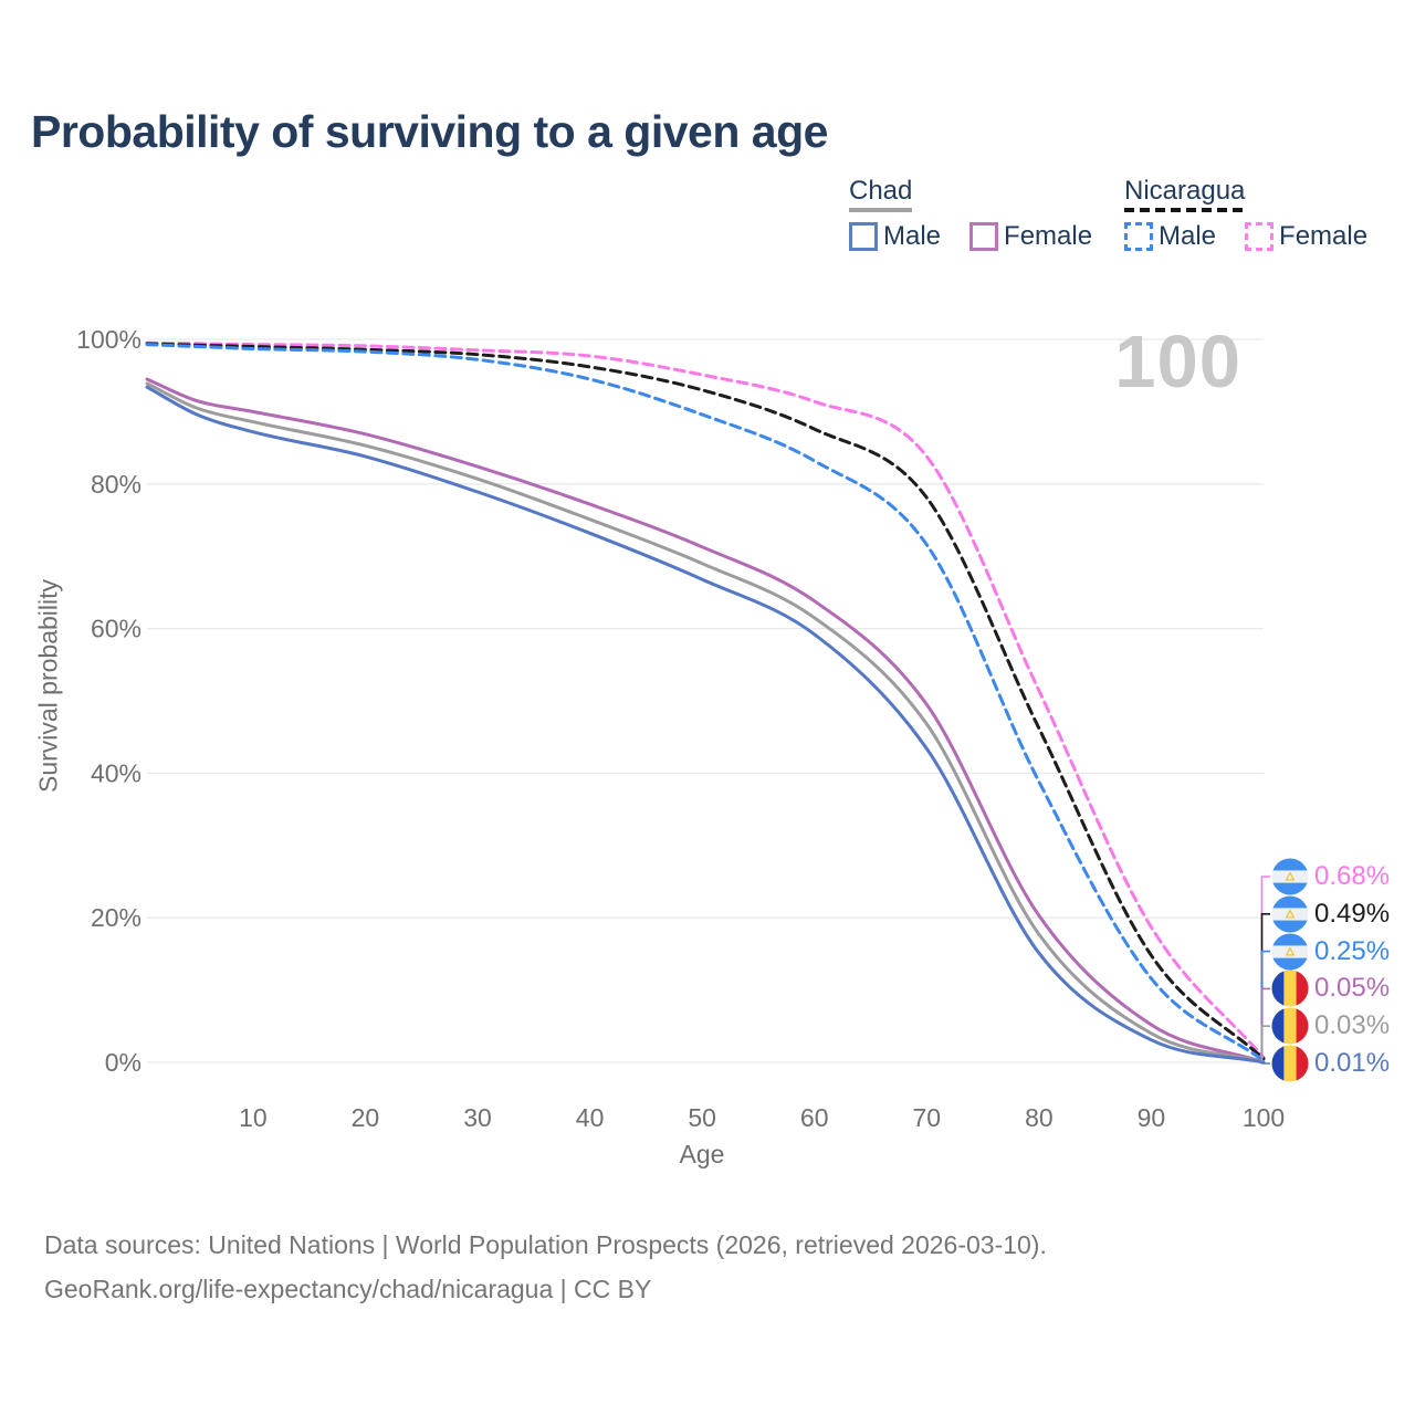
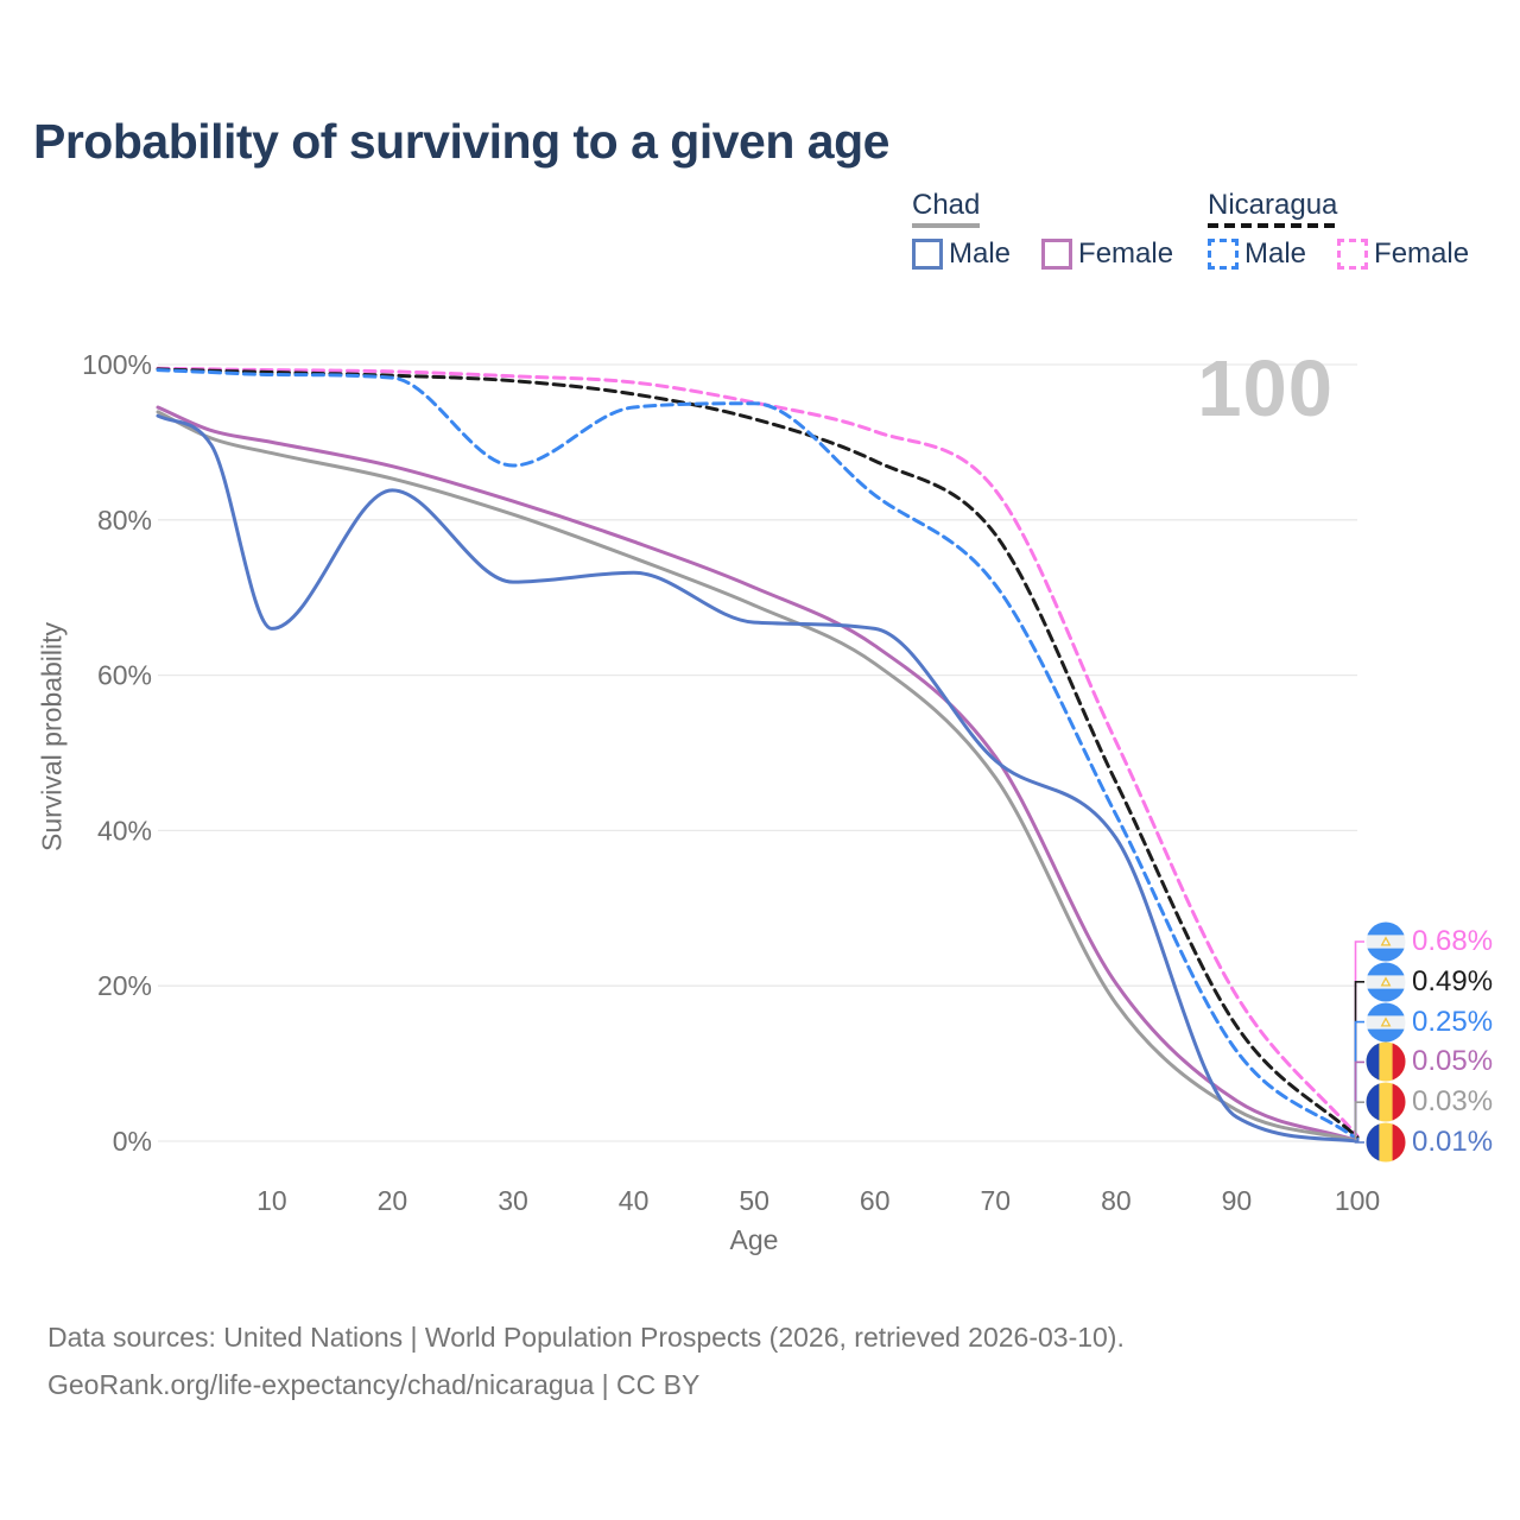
Chad Male/10: 87% -> 66%
Nicaragua Male/30: 97% -> 87%
Chad Male/30: 79% -> 72%
Nicaragua Male/50: 90% -> 95%
Chad Male/60: 59% -> 66%
Chad Male/70: 43% -> 49%
Nicaragua Male/80: 39% -> 42%
Chad Male/80: 15% -> 39%
